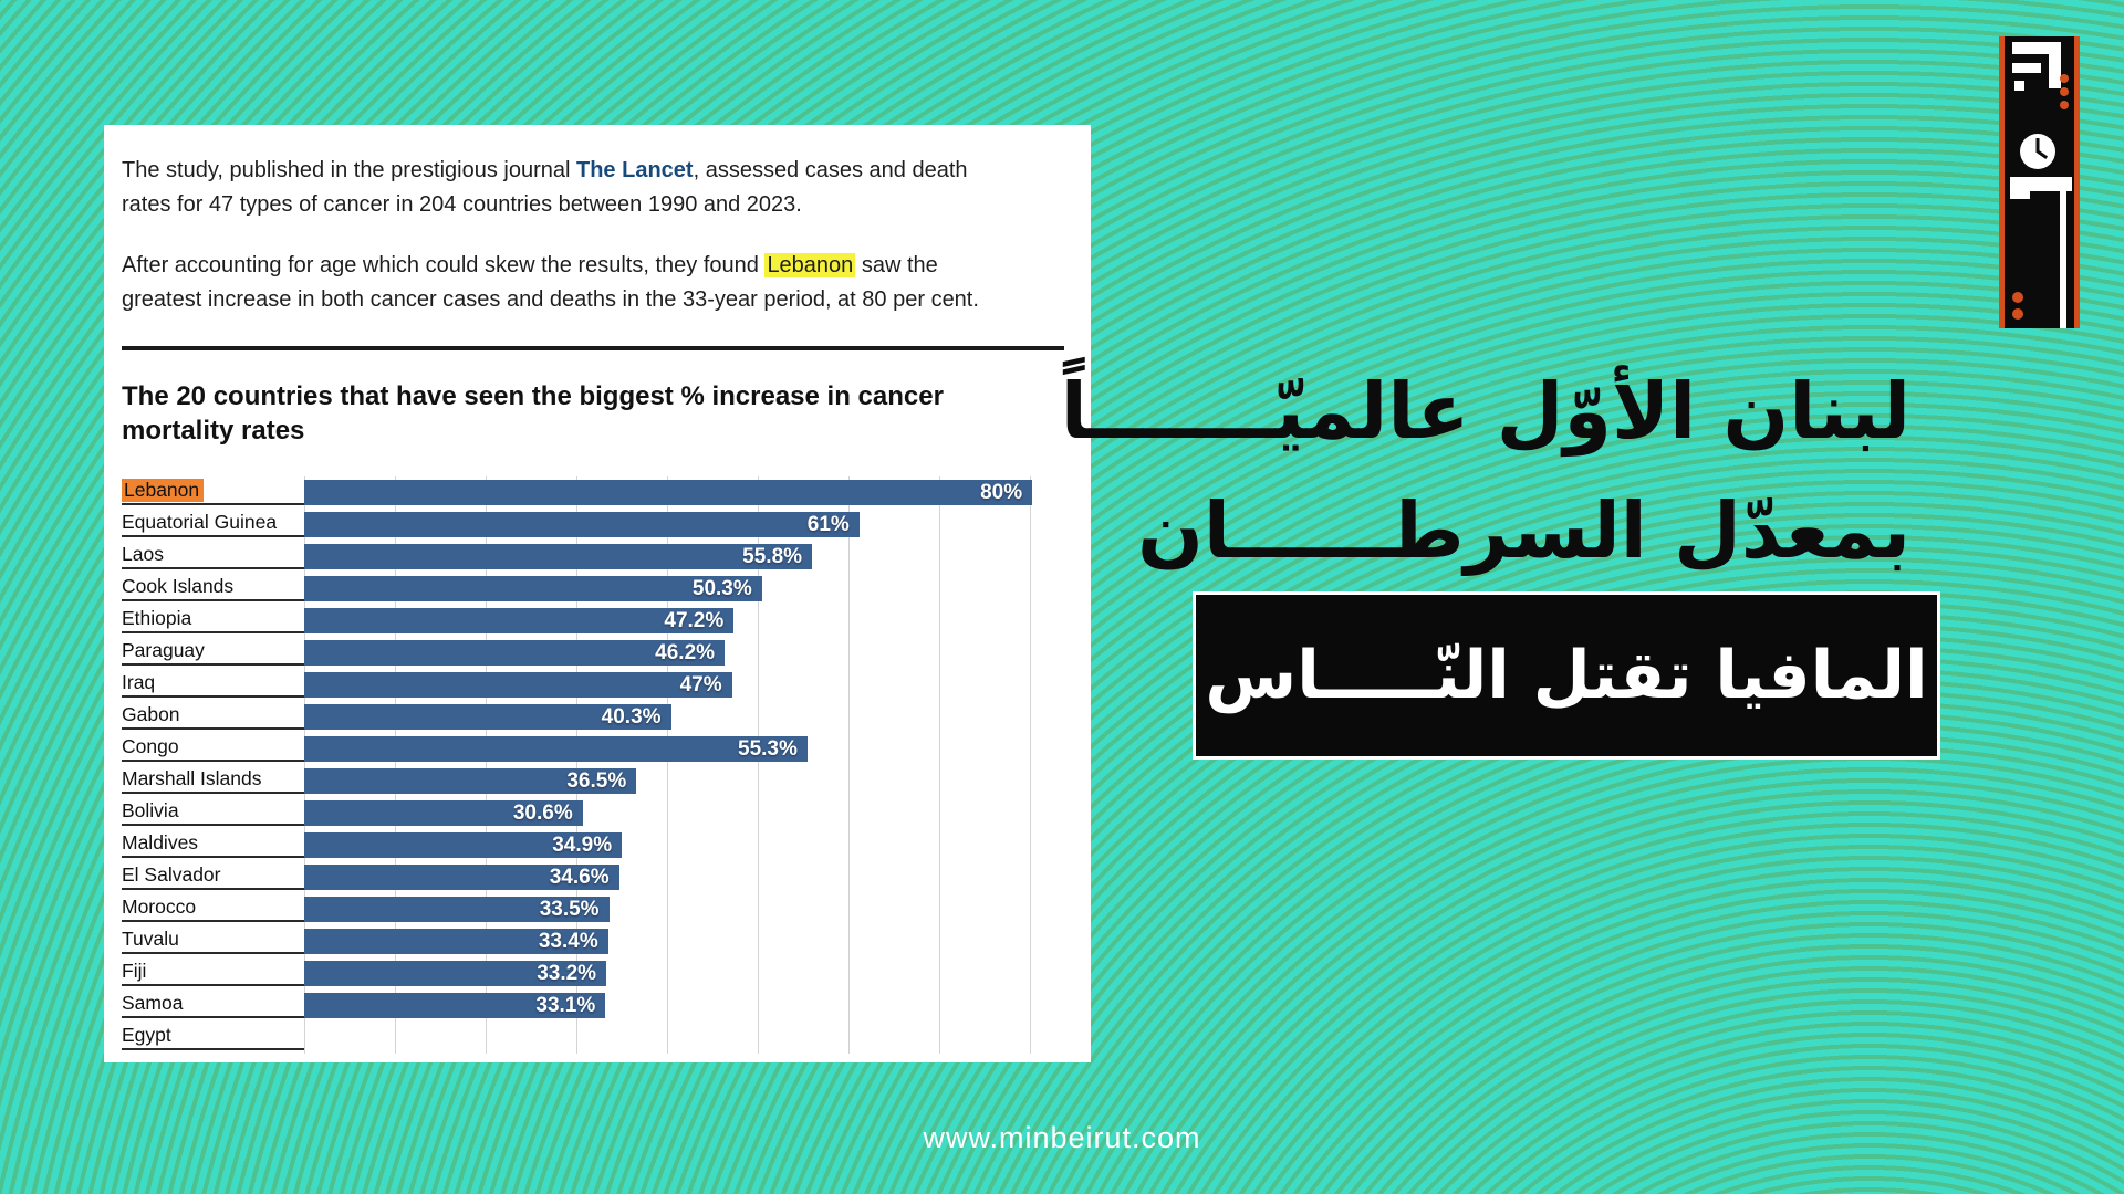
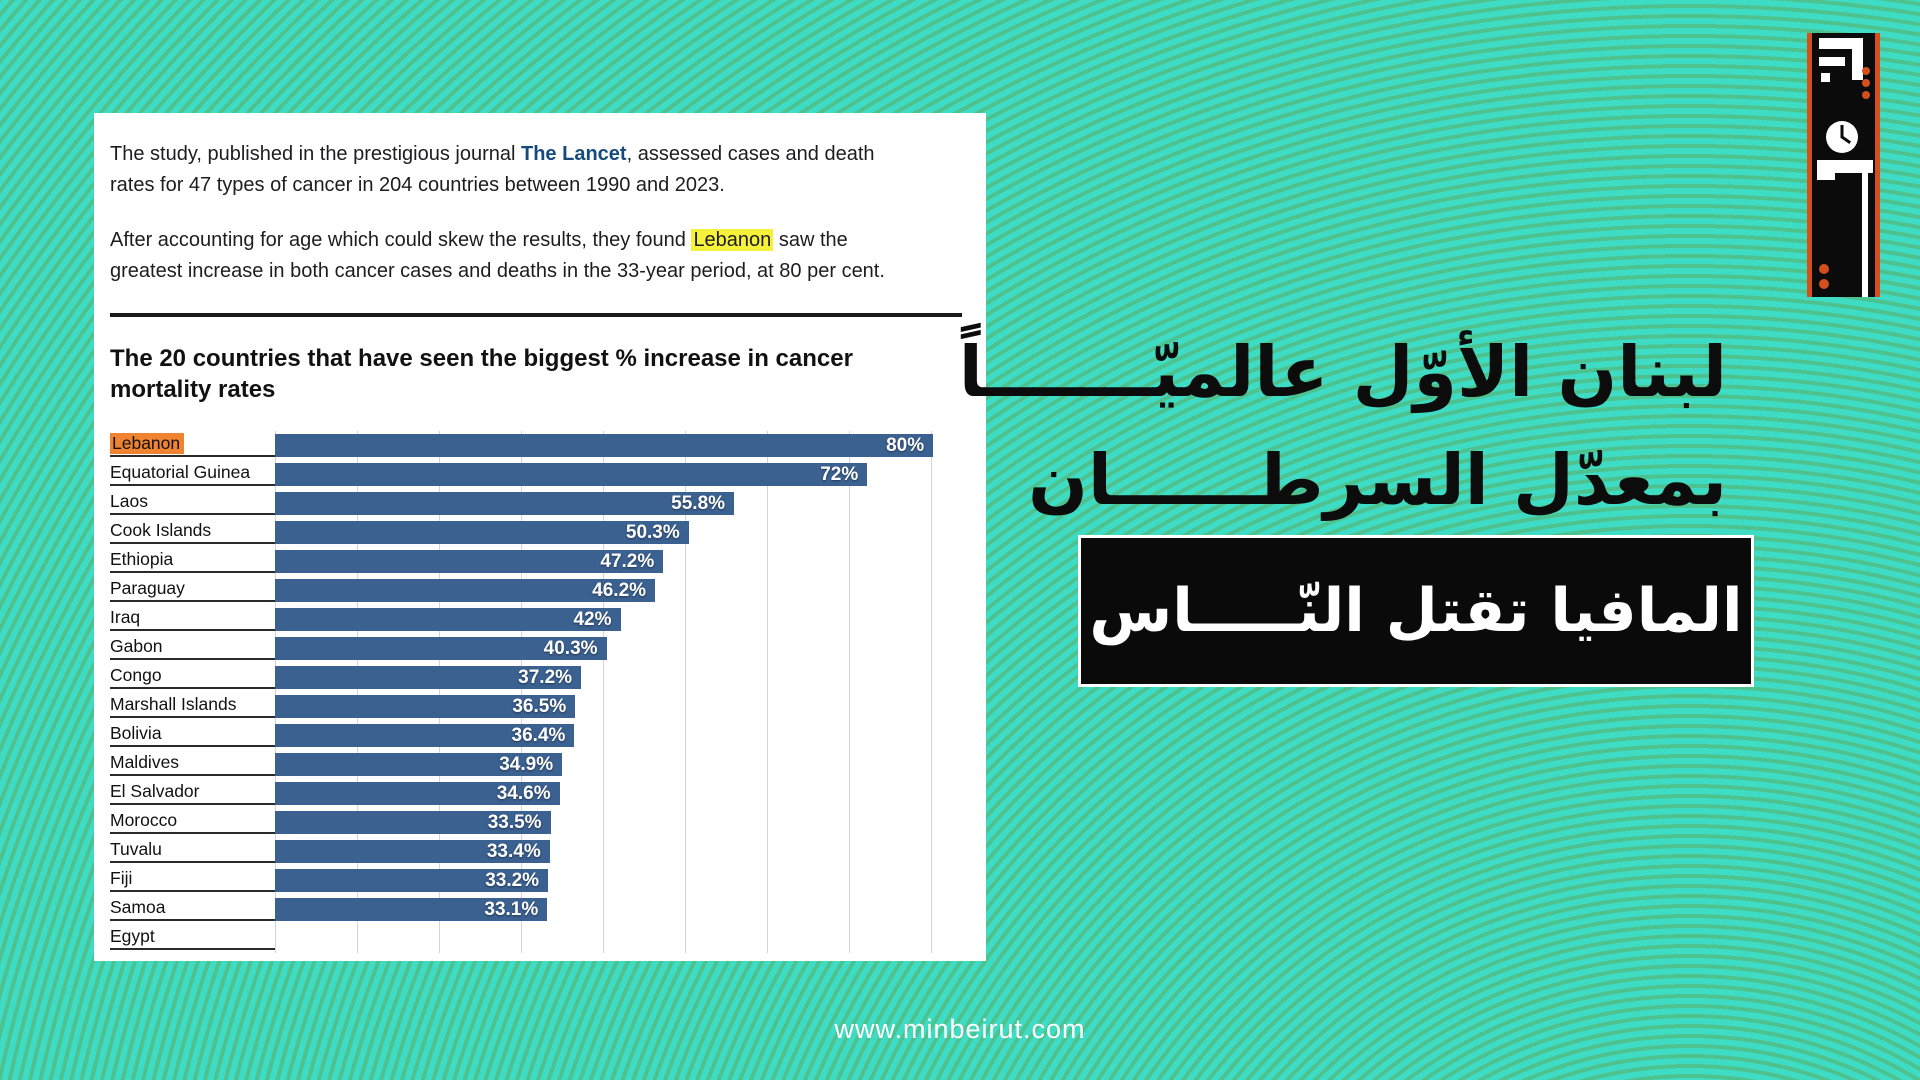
Equatorial Guinea: 61% -> 72%
Iraq: 47% -> 42%
Congo: 55.3% -> 37.2%
Bolivia: 30.6% -> 36.4%
